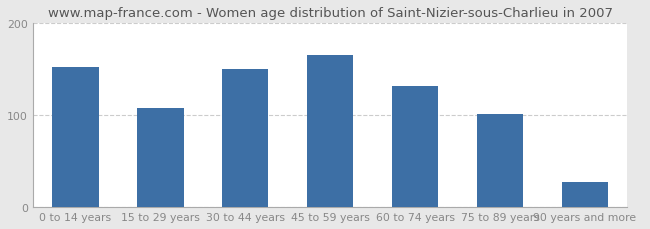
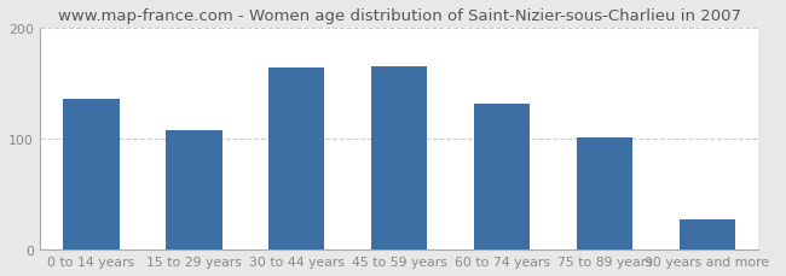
0 to 14 years: 152 -> 136
30 to 44 years: 150 -> 164
